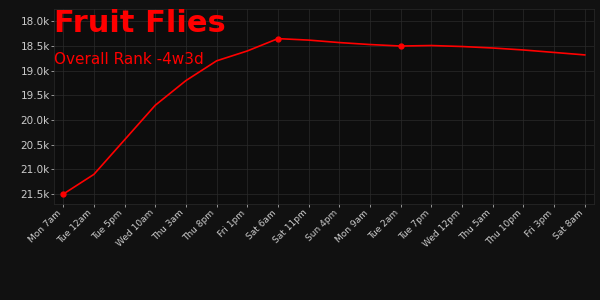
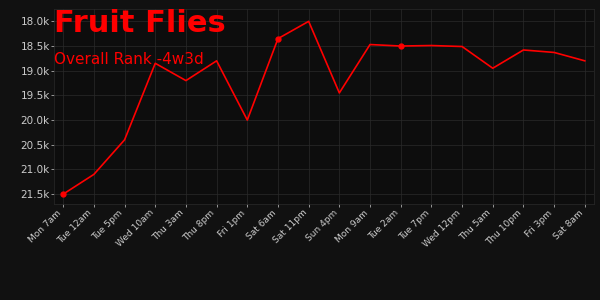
Wed 10am: 19.70k -> 18.85k
Fri 1pm: 18.60k -> 20.00k
Sat 11pm: 18.38k -> 18.00k
Sun 4pm: 18.43k -> 19.45k
Thu 5am: 18.54k -> 18.95k
Sat 8am: 18.68k -> 18.80k
